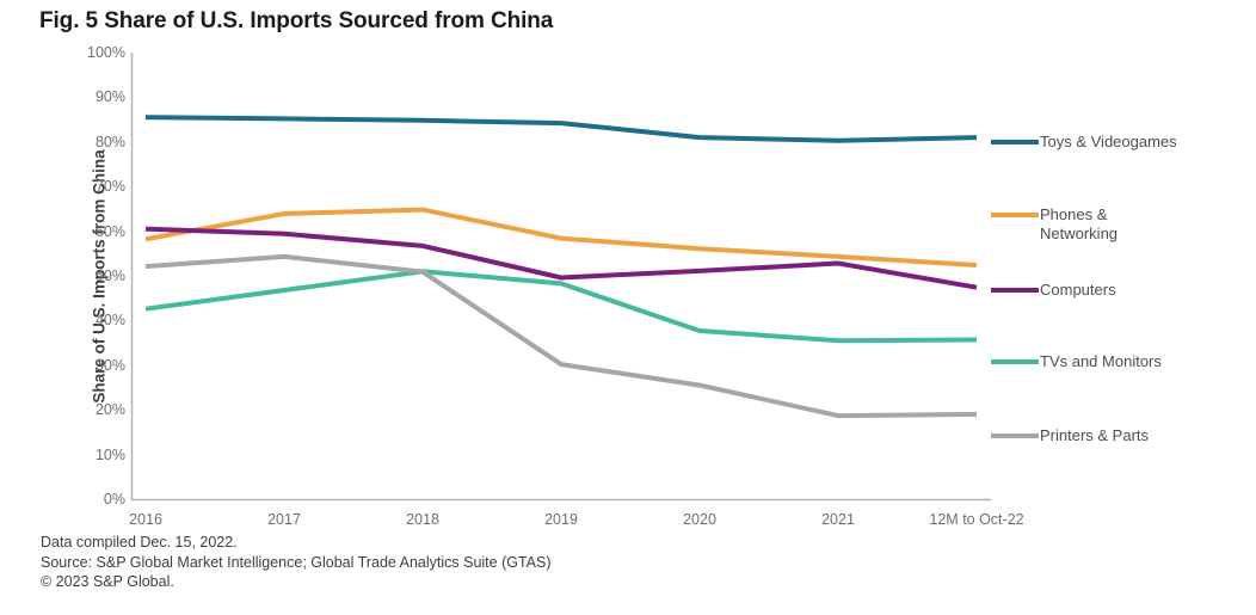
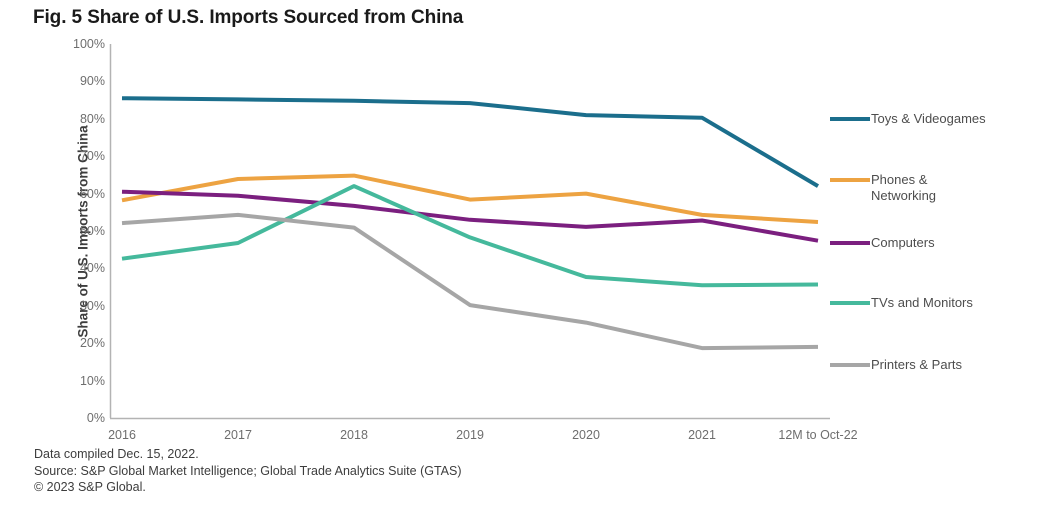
TVs and Monitors/2018: 51% -> 62%
Computers/2019: 50% -> 53%
Phones & Networking/2020: 56% -> 60%
Toys & Videogames/12M to Oct-22: 81% -> 62%
